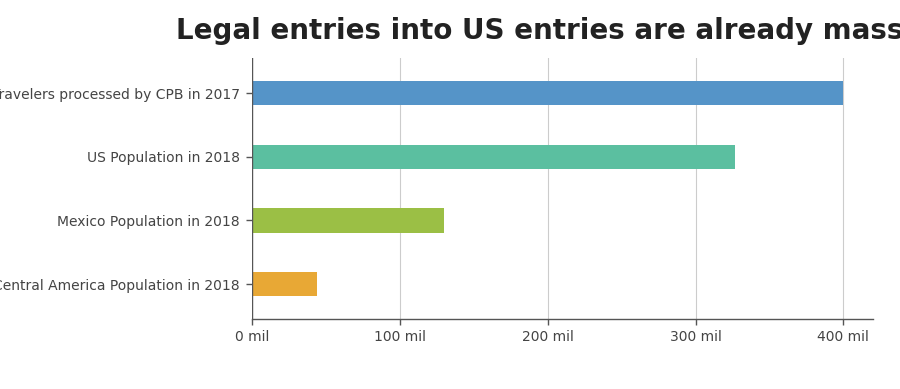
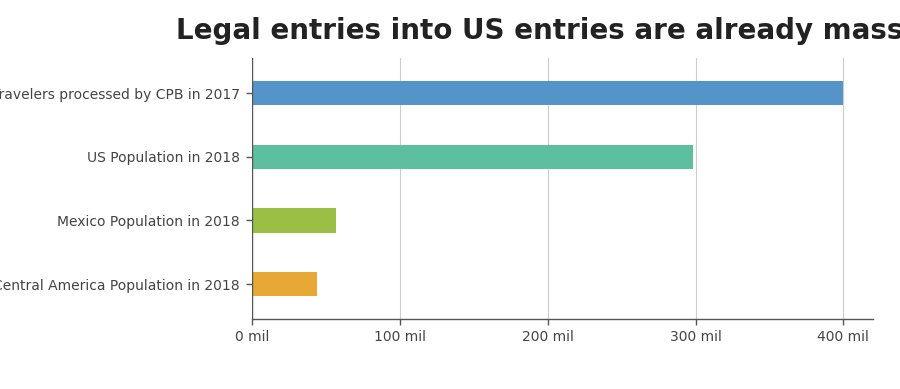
US Population in 2018: 327 mil -> 298 mil
Mexico Population in 2018: 130 mil -> 57 mil
